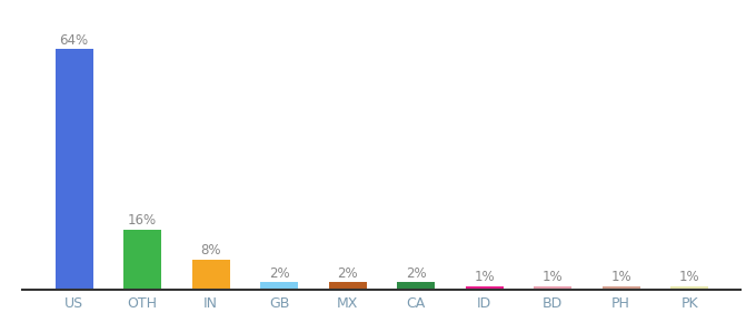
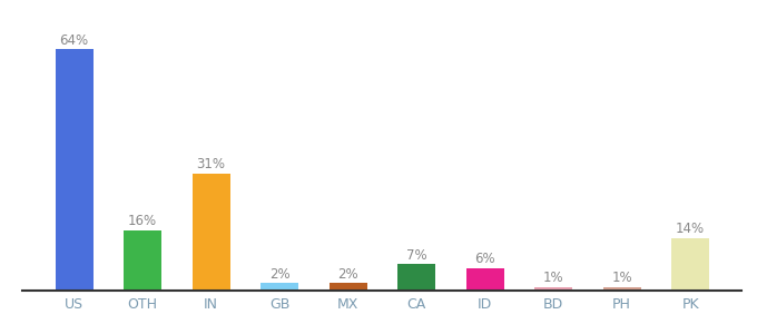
IN: 8% -> 31%
CA: 2% -> 7%
ID: 1% -> 6%
PK: 1% -> 14%
